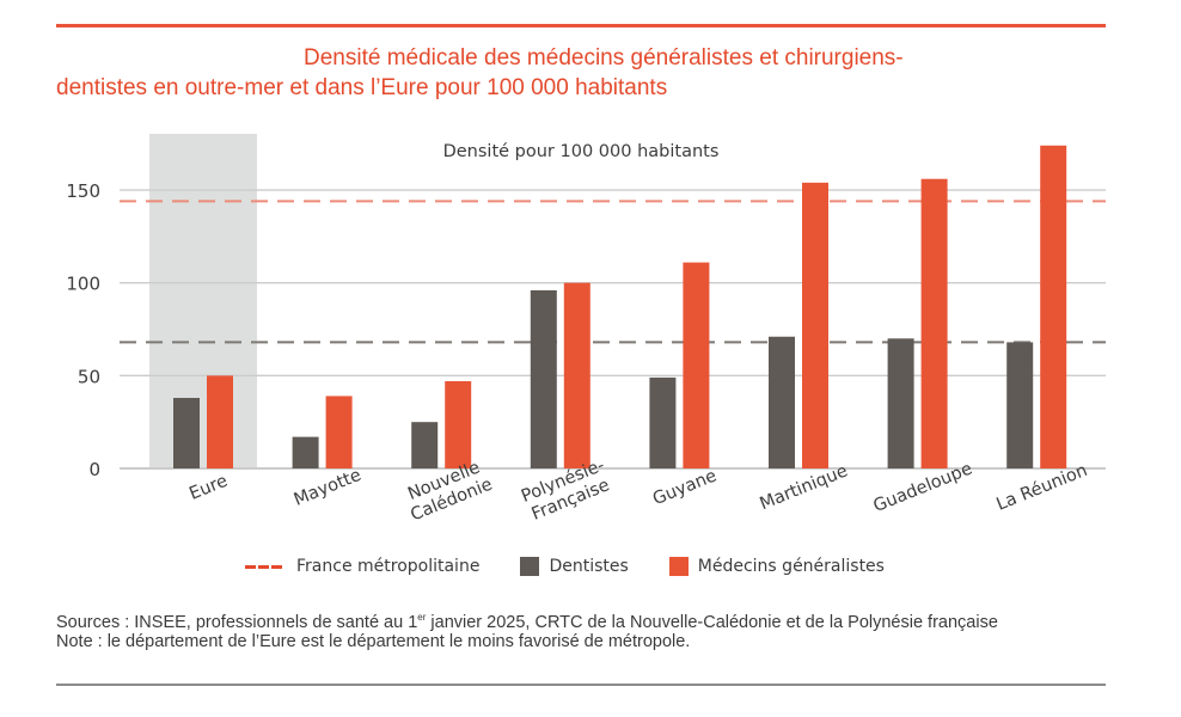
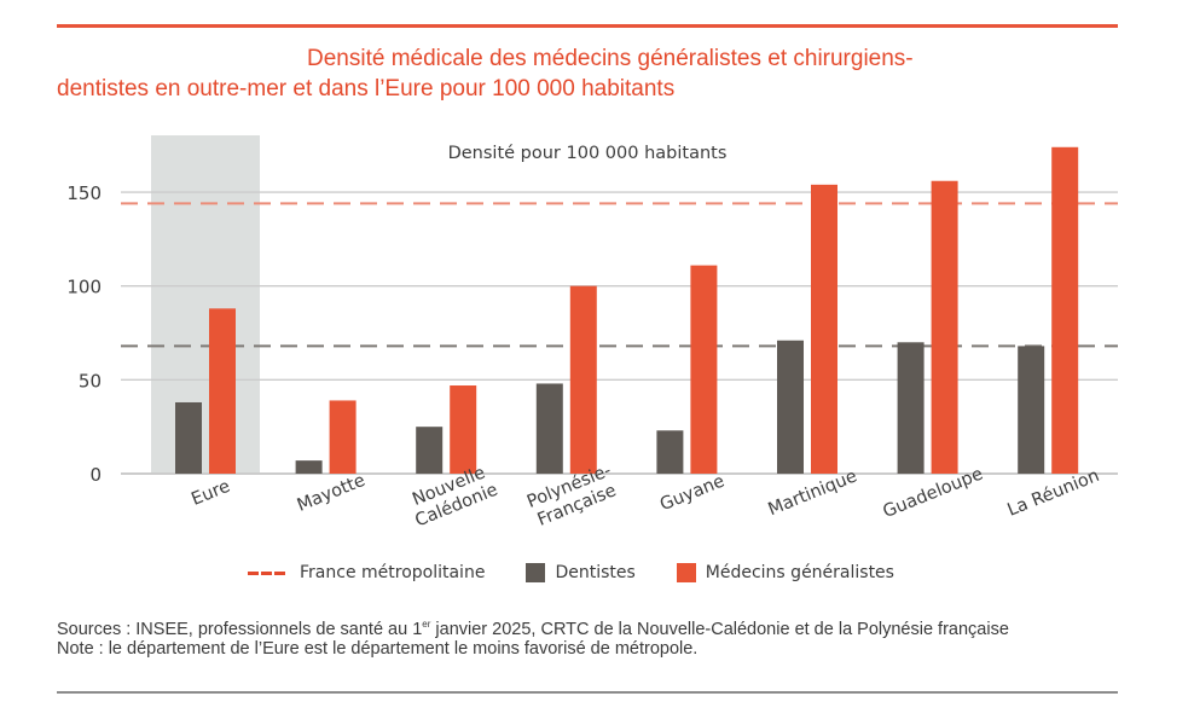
Médecins généralistes/Eure: 50 -> 88
Dentistes/Mayotte: 17 -> 7
Dentistes/Polynésie-Française: 96 -> 48
Dentistes/Guyane: 49 -> 23
